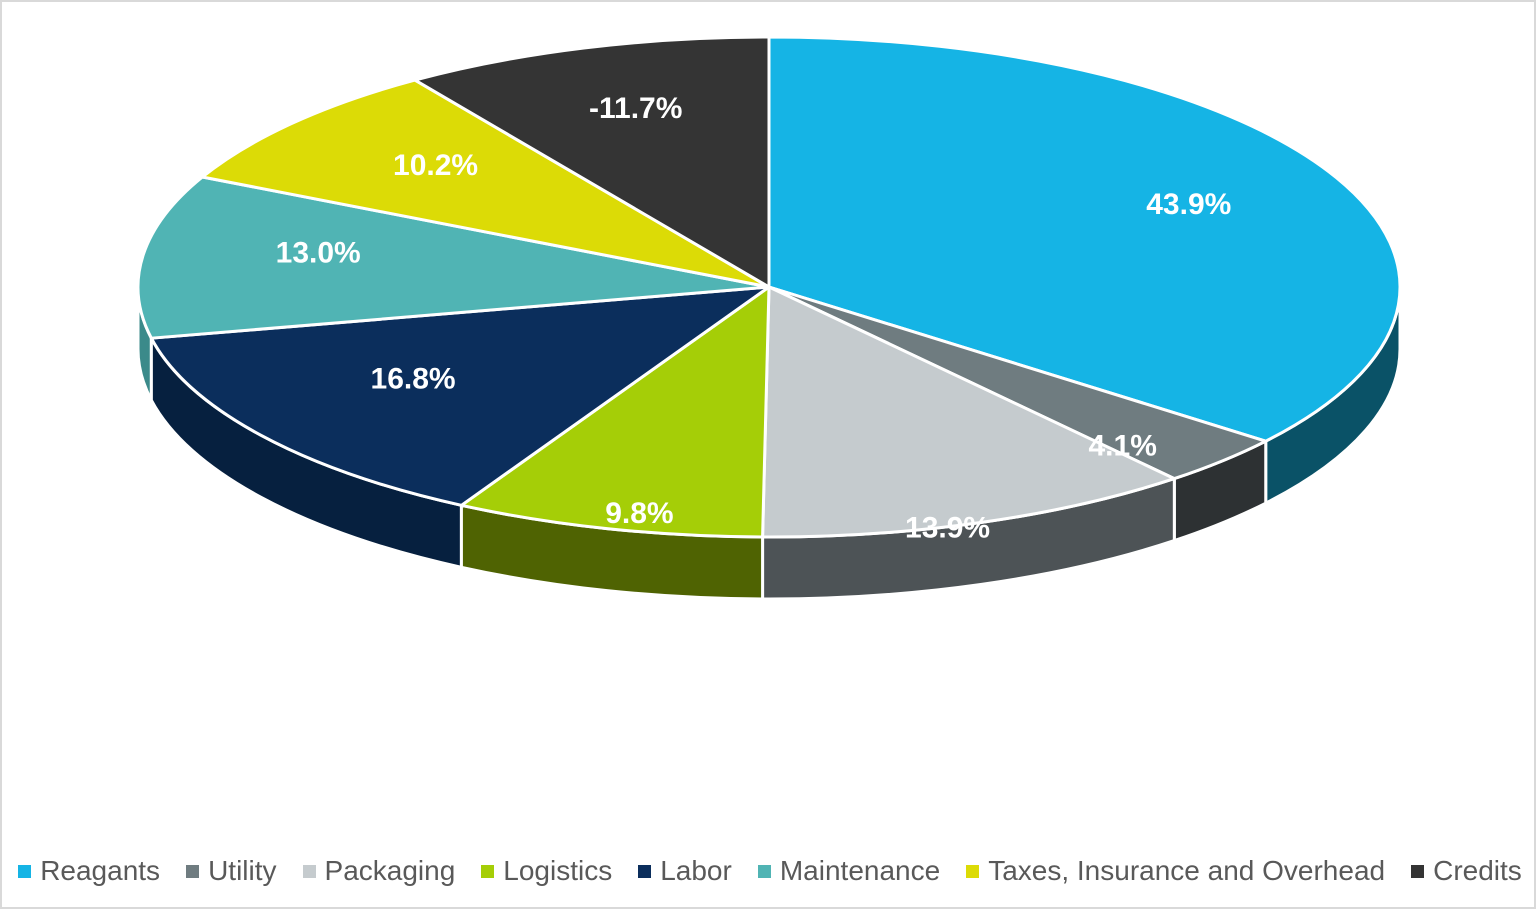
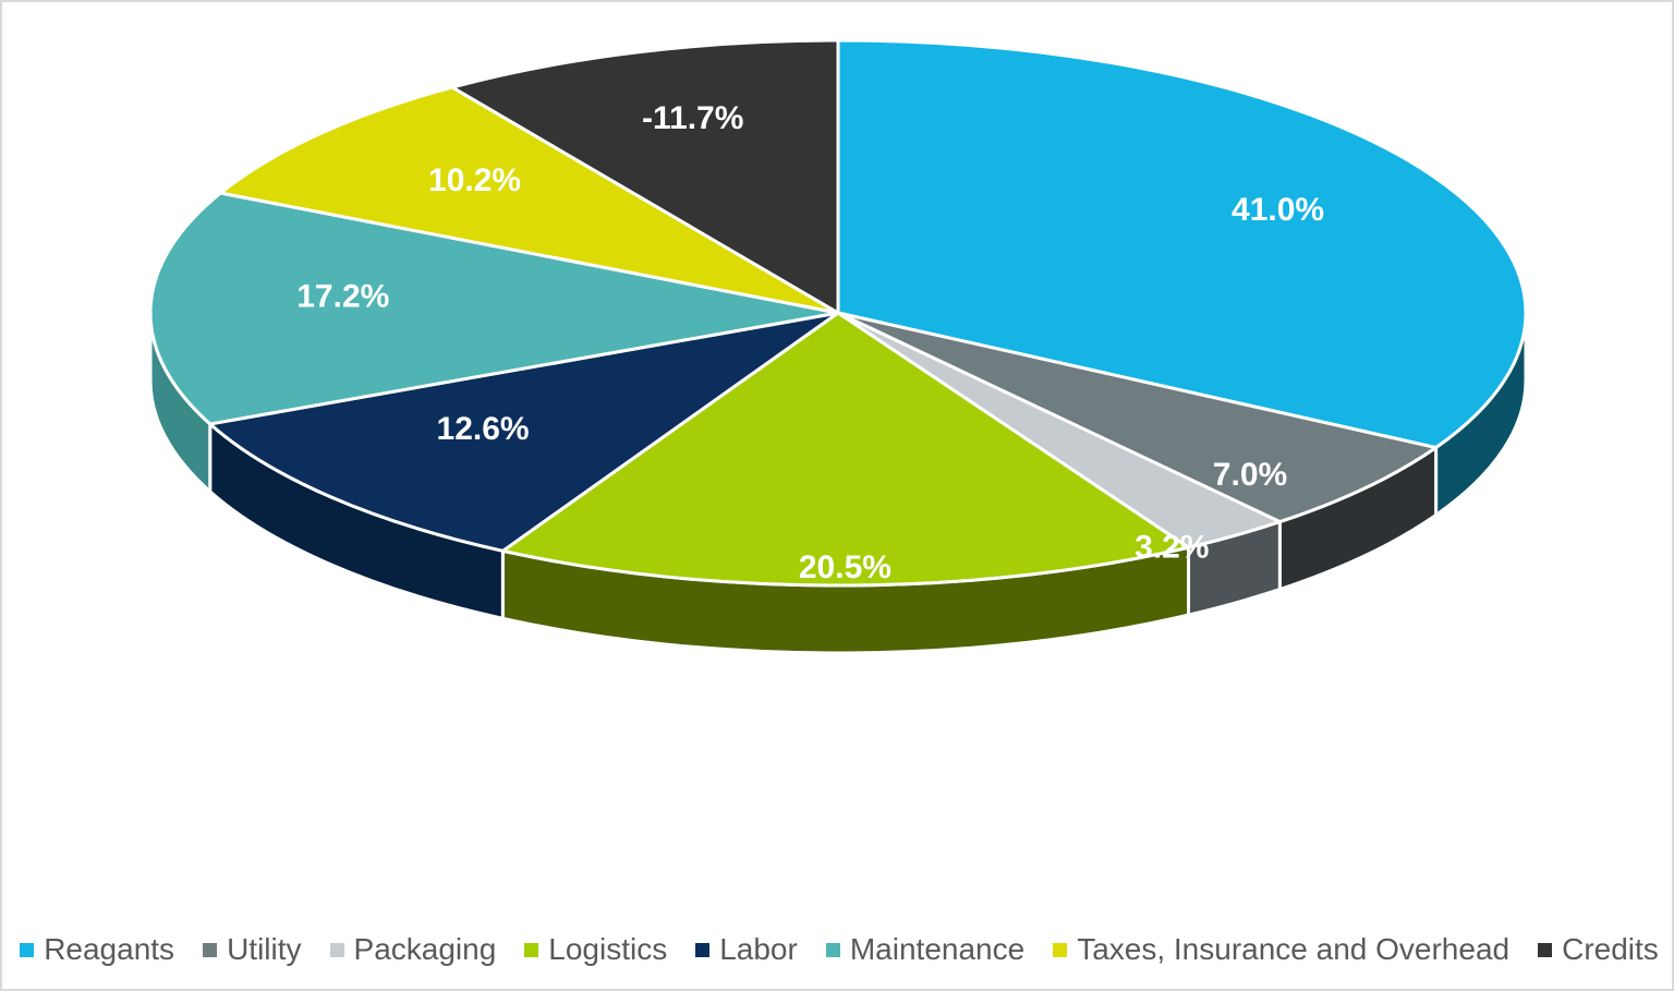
Reagants: 43.9% -> 41.0%
Utility: 4.1% -> 7.0%
Packaging: 13.9% -> 3.2%
Logistics: 9.8% -> 20.5%
Labor: 16.8% -> 12.6%
Maintenance: 13.0% -> 17.2%
